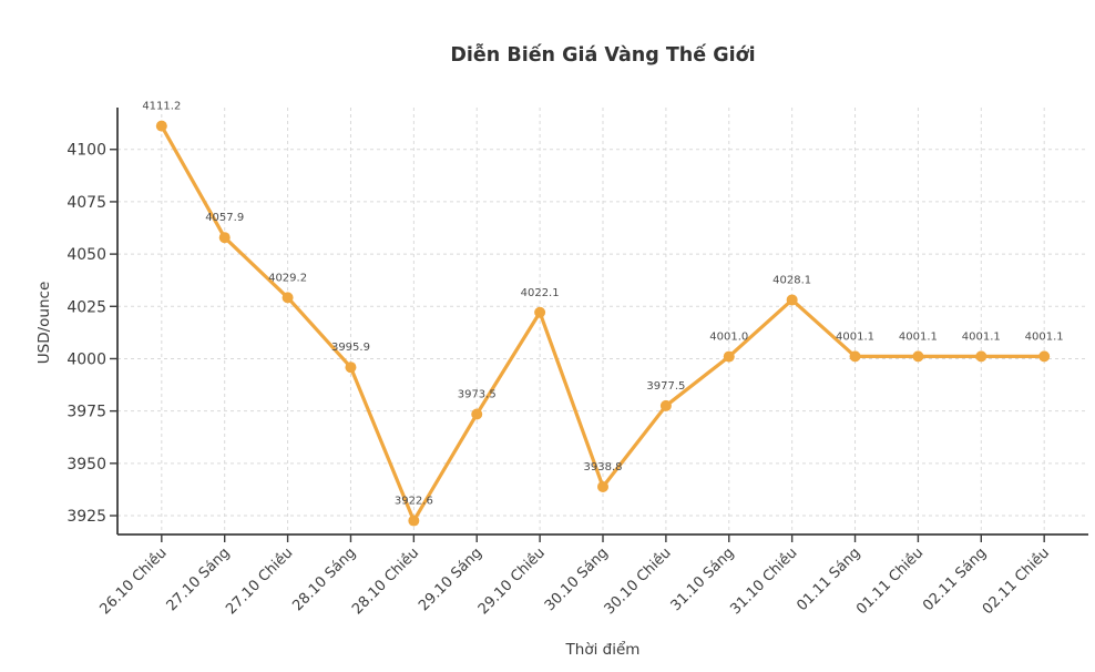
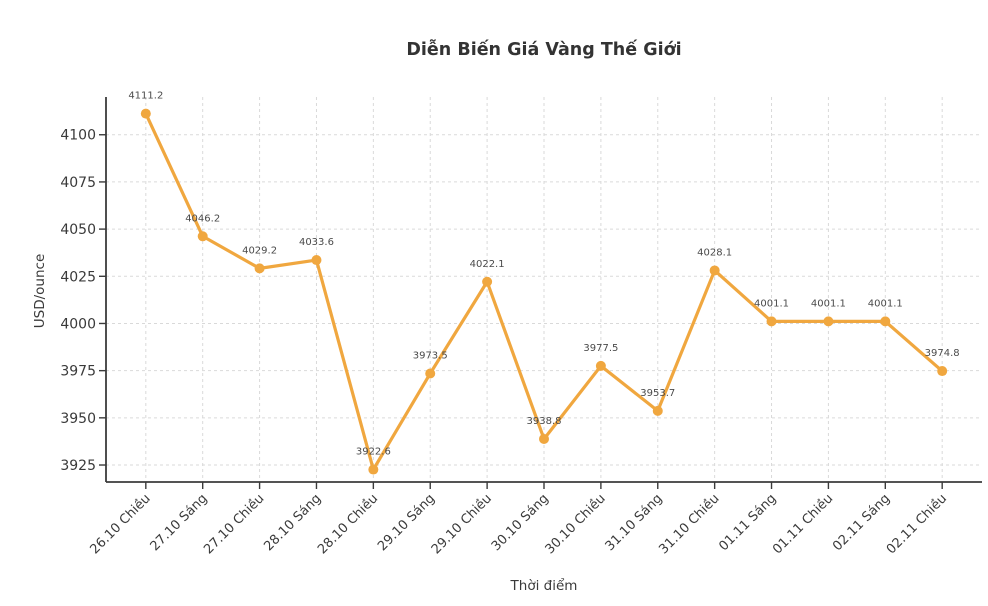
27.10 Sáng: 4057.9 -> 4046.2
28.10 Sáng: 3995.9 -> 4033.6
31.10 Sáng: 4001.0 -> 3953.7
02.11 Chiều: 4001.1 -> 3974.8
